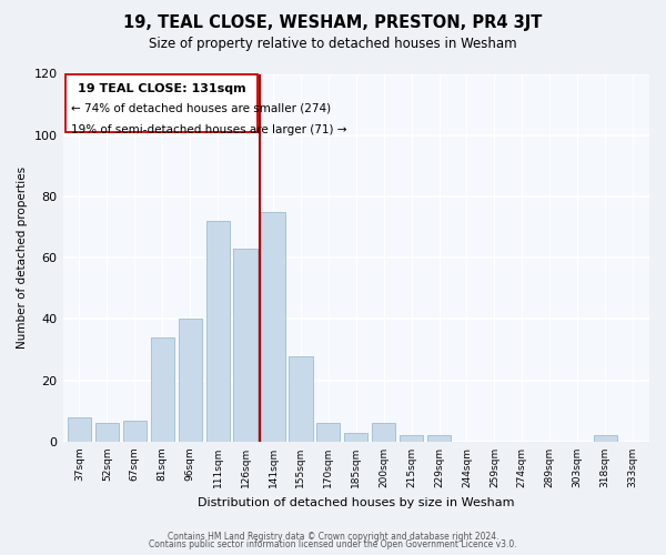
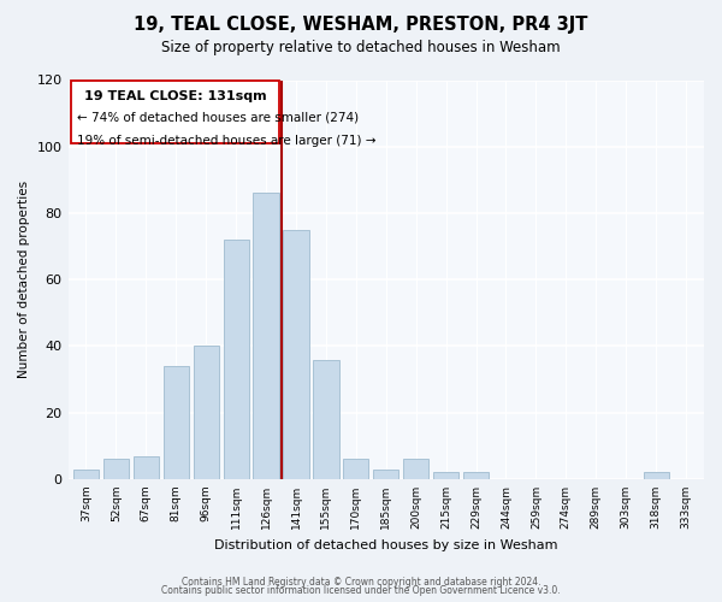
37sqm: 8 -> 3
126sqm: 63 -> 86
155sqm: 28 -> 36
